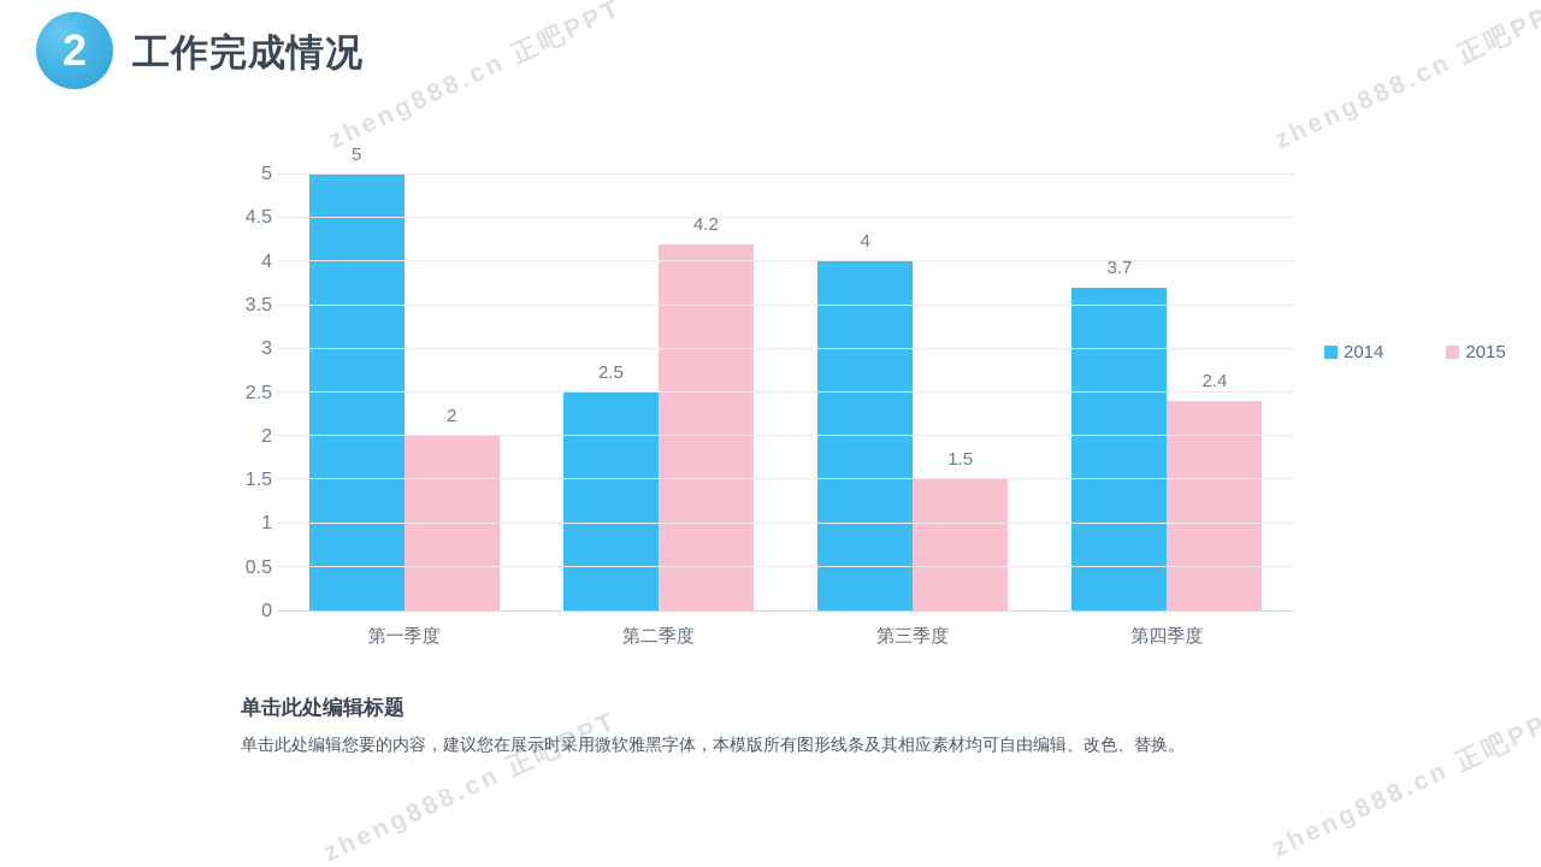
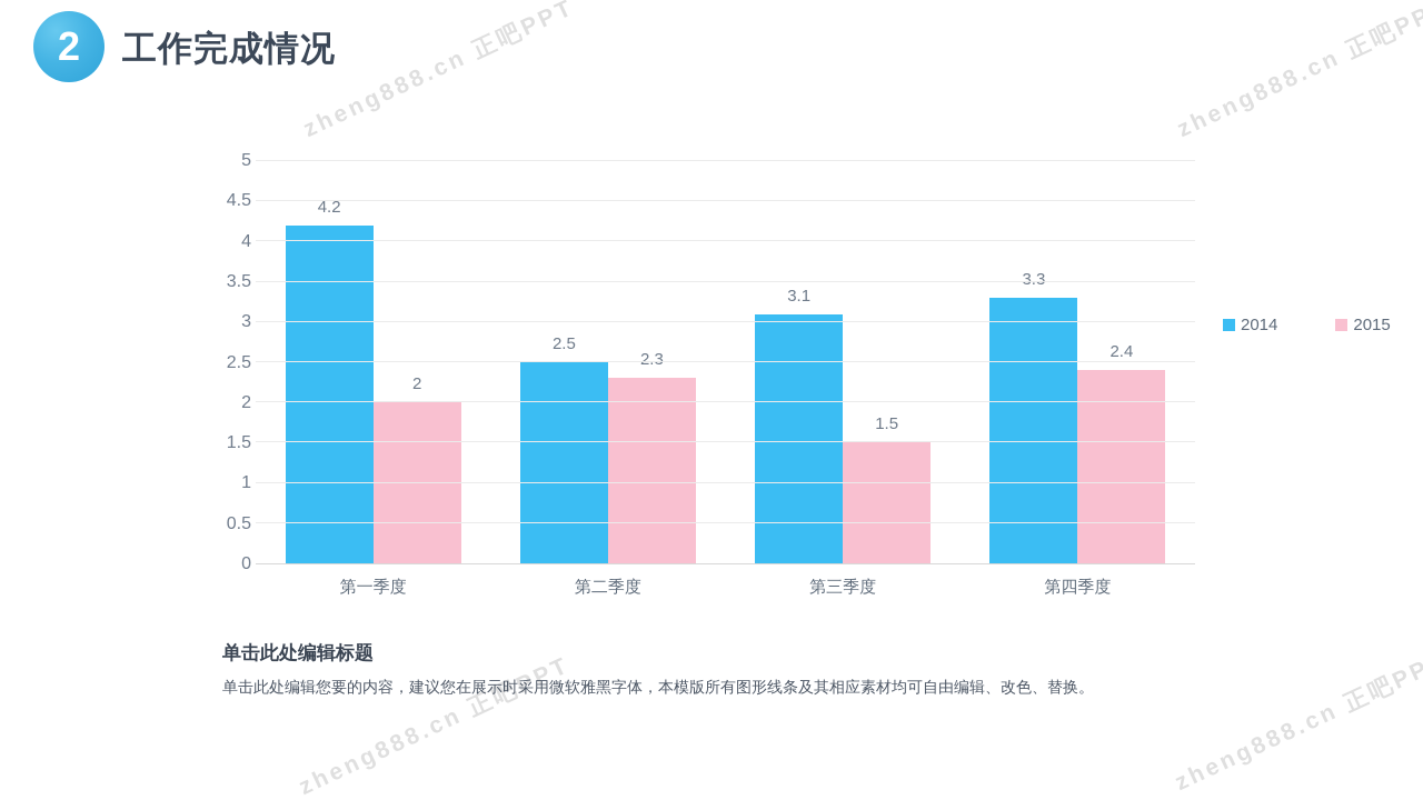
2014/第一季度: 5 -> 4.2
2015/第二季度: 4.2 -> 2.3
2014/第三季度: 4 -> 3.1
2014/第四季度: 3.7 -> 3.3
